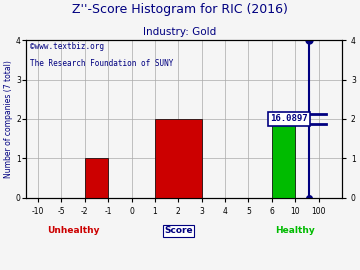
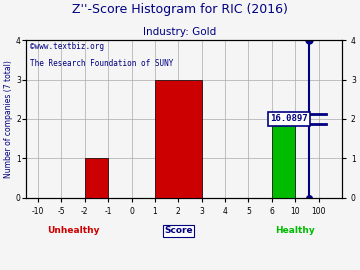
2: 2 -> 3
